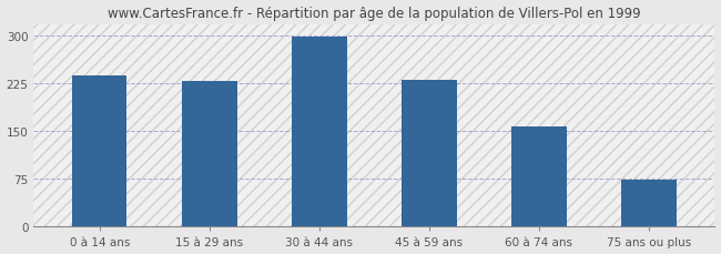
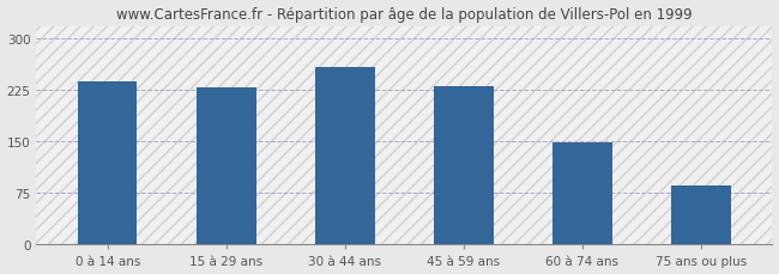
30 à 44 ans: 298 -> 258
60 à 74 ans: 158 -> 148
75 ans ou plus: 73 -> 86
